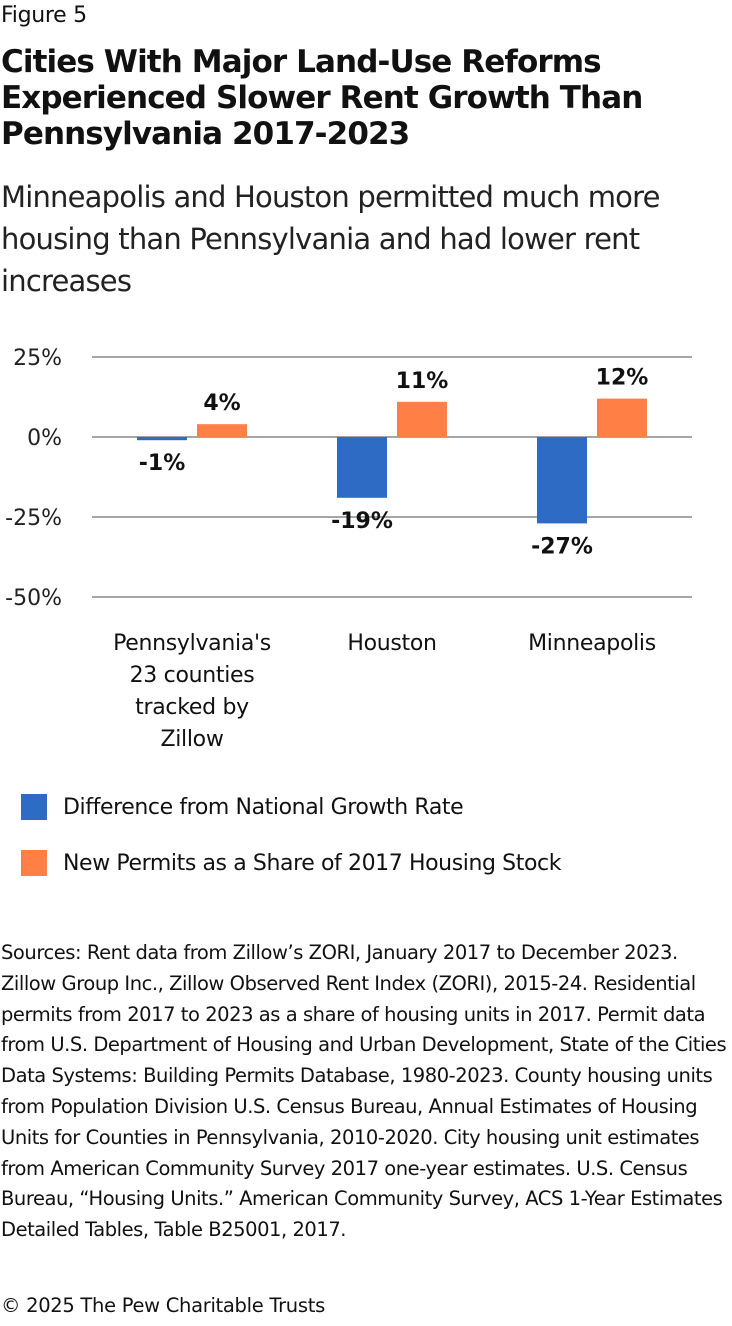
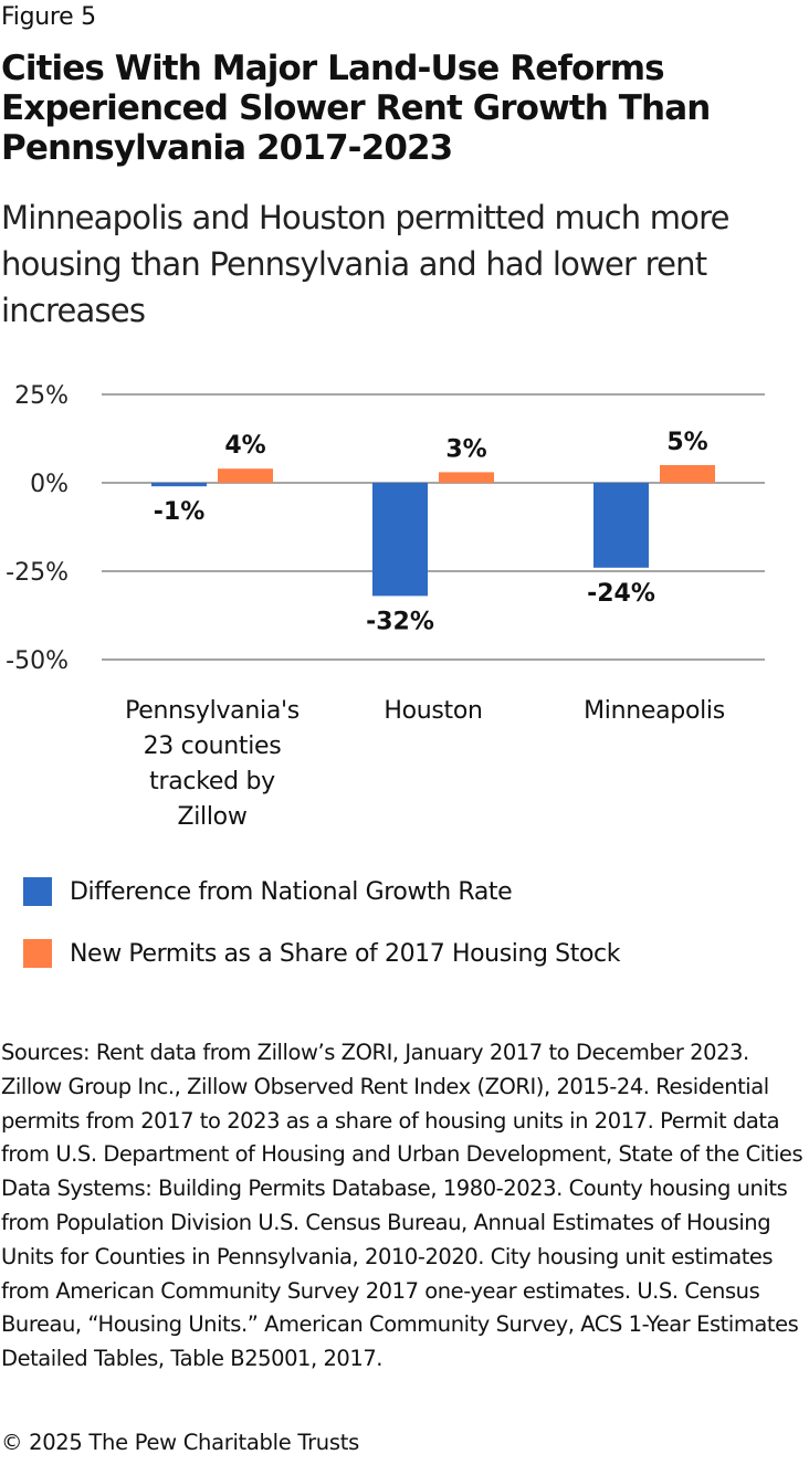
Difference from National Growth Rate/Houston: -19% -> -32%
New Permits as a Share of 2017 Housing Stock/Houston: 11% -> 3%
Difference from National Growth Rate/Minneapolis: -27% -> -24%
New Permits as a Share of 2017 Housing Stock/Minneapolis: 12% -> 5%
